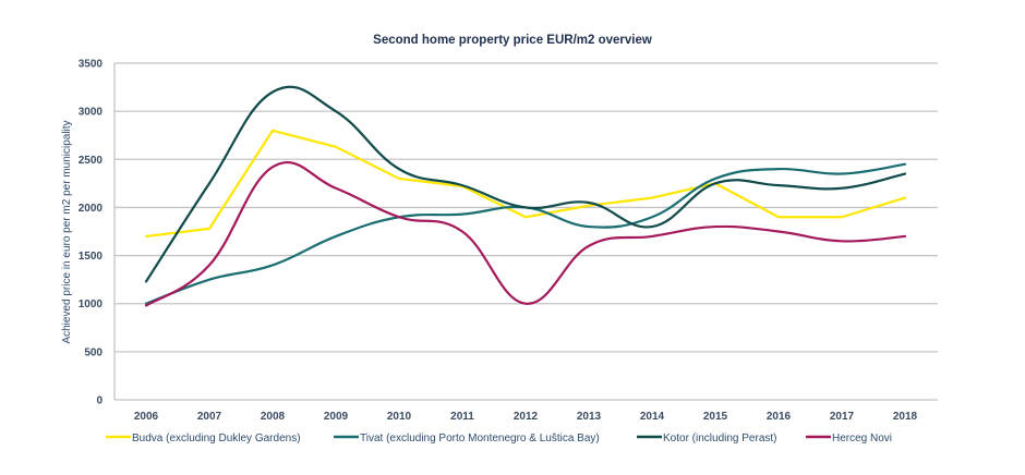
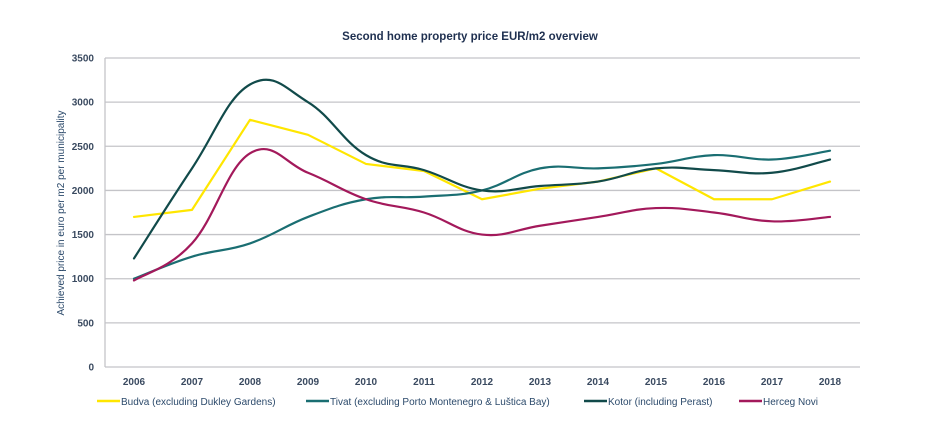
Herceg Novi/2012: 1000 -> 1500
Tivat (excluding Porto Montenegro & Luštica Bay)/2013: 1800 -> 2200
Tivat (excluding Porto Montenegro & Luštica Bay)/2014: 1900 -> 2200
Kotor (including Perast)/2014: 1800 -> 2100
